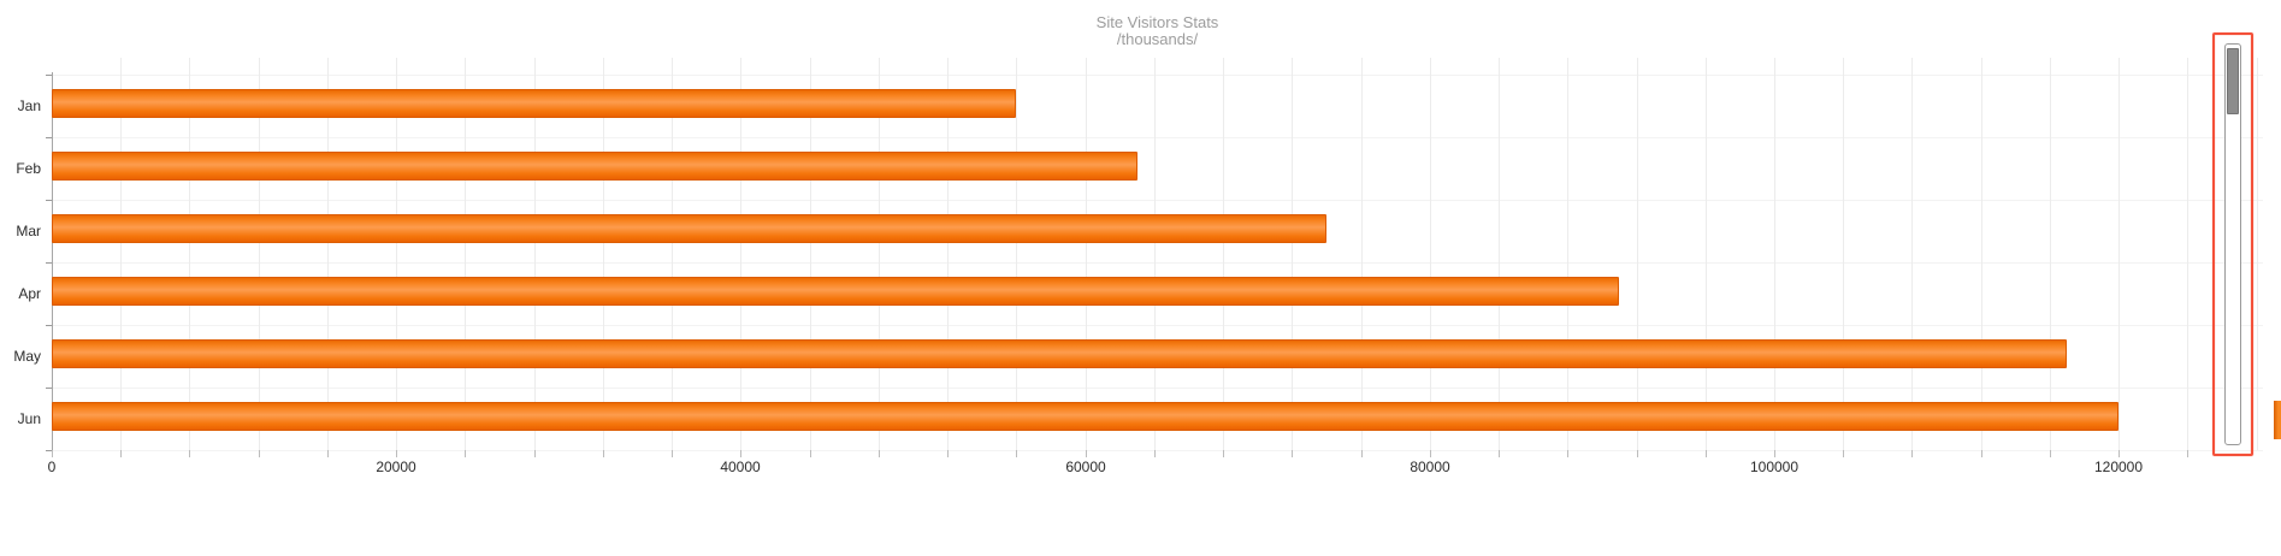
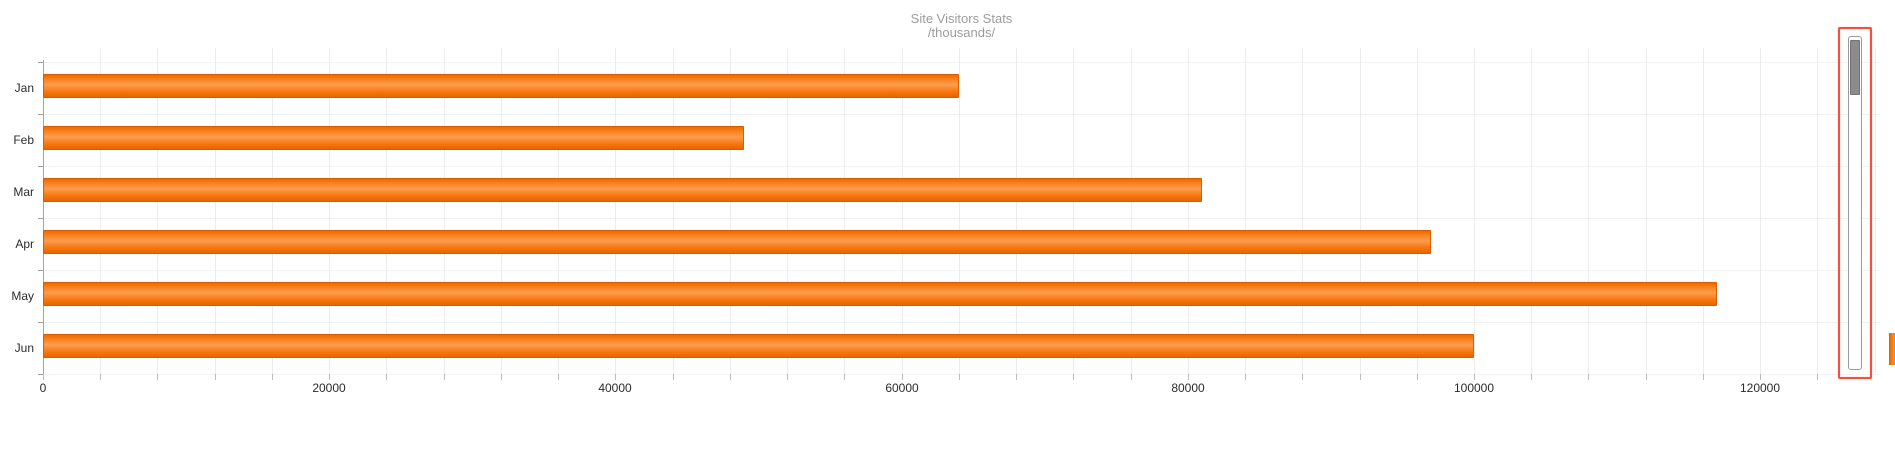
Jan: 56000 -> 64000
Feb: 63000 -> 49000
Mar: 74000 -> 81000
Apr: 91000 -> 97000
Jun: 120000 -> 100000
